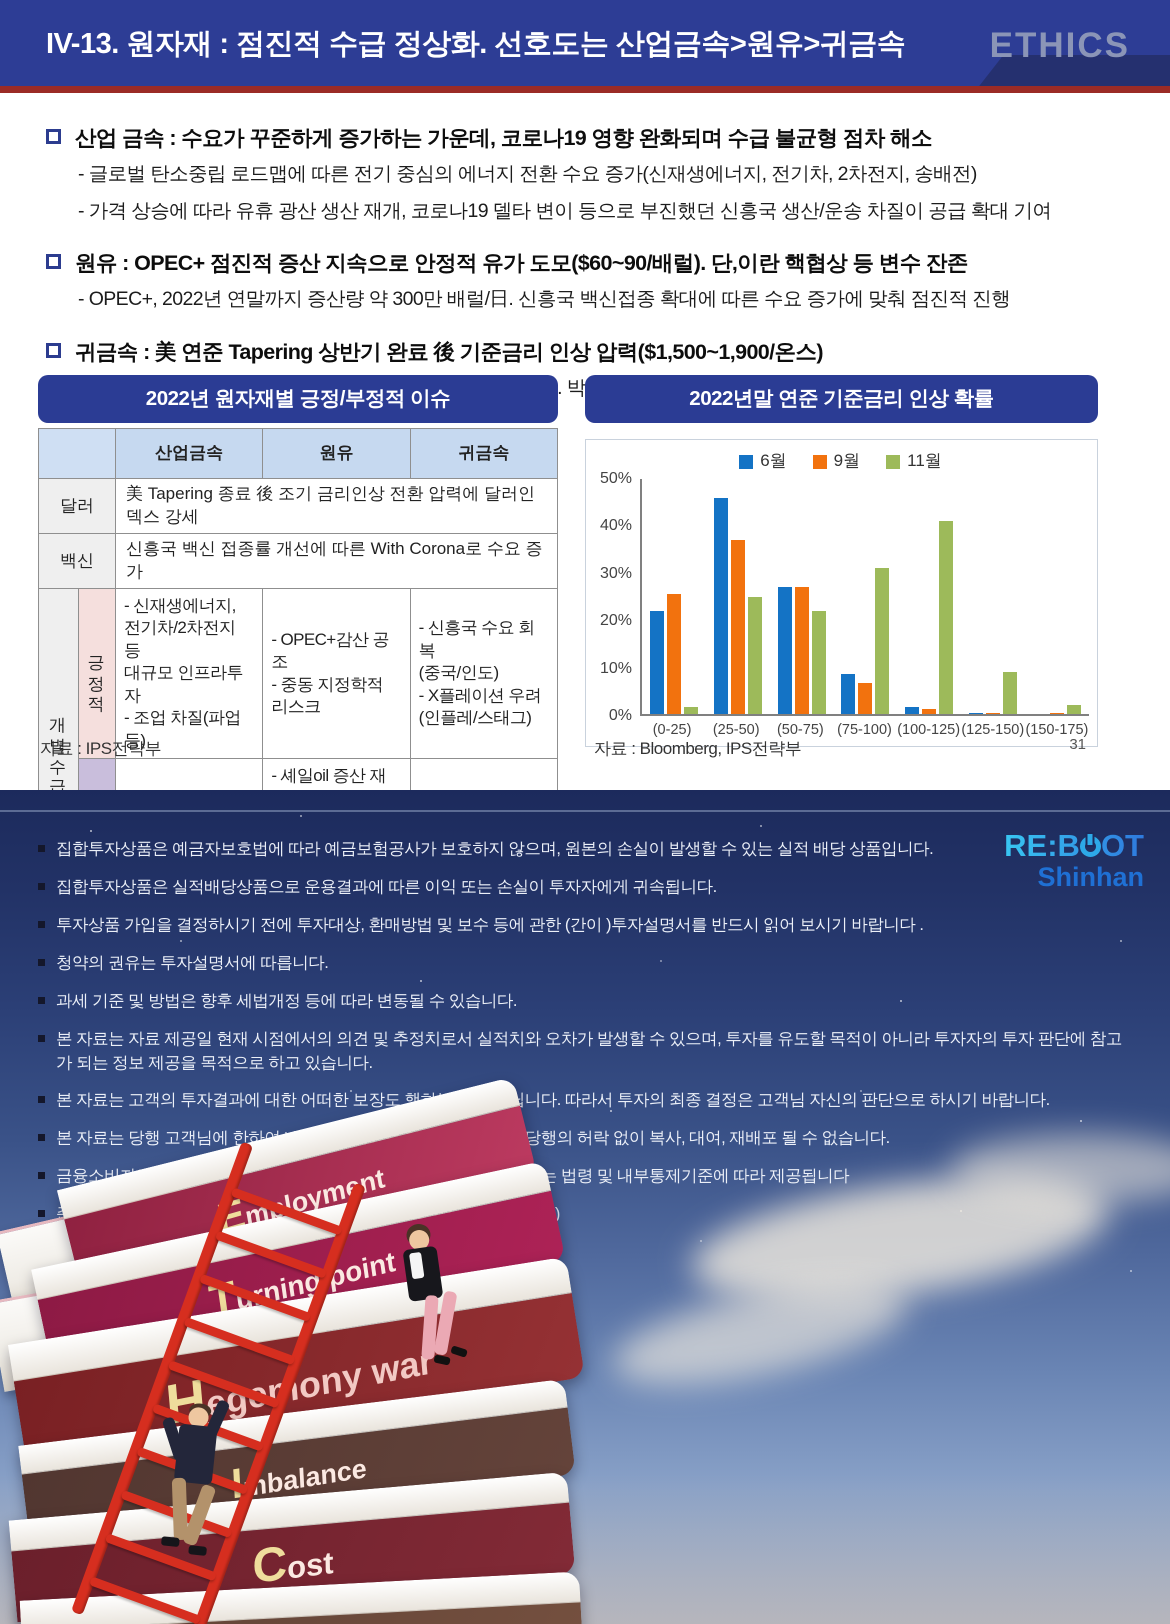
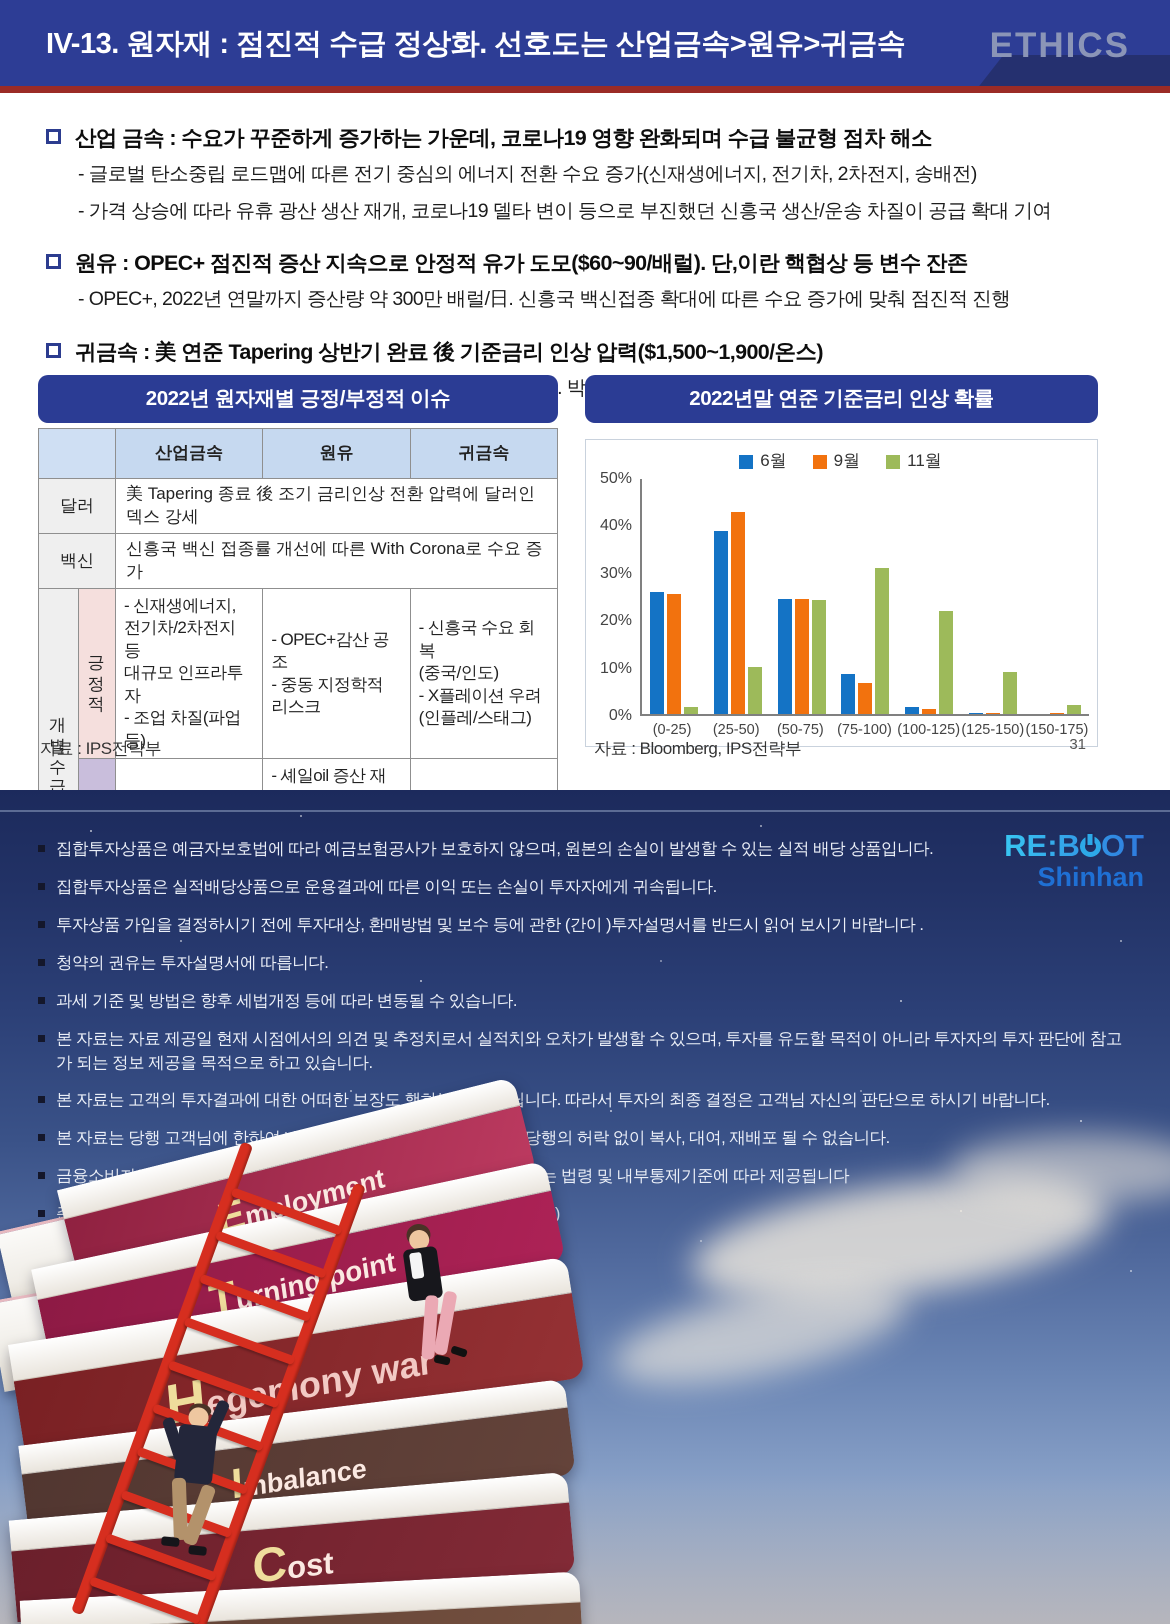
6월/(0-25): 22% -> 26%
6월/(25-50): 46% -> 39%
9월/(25-50): 37% -> 43%
11월/(25-50): 25% -> 10%
6월/(50-75): 27% -> 24%
9월/(50-75): 27% -> 24%
11월/(50-75): 22% -> 24%
11월/(100-125): 41% -> 22%
